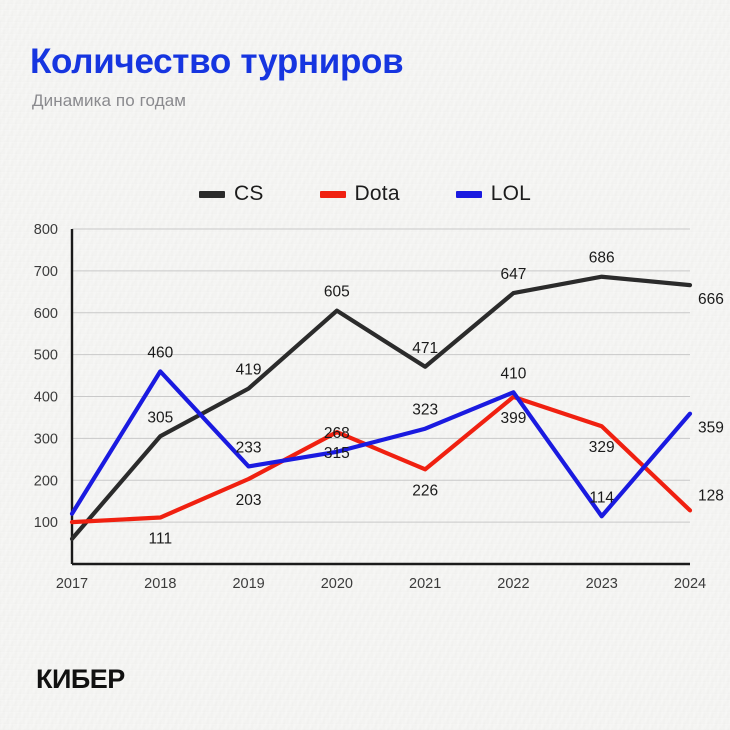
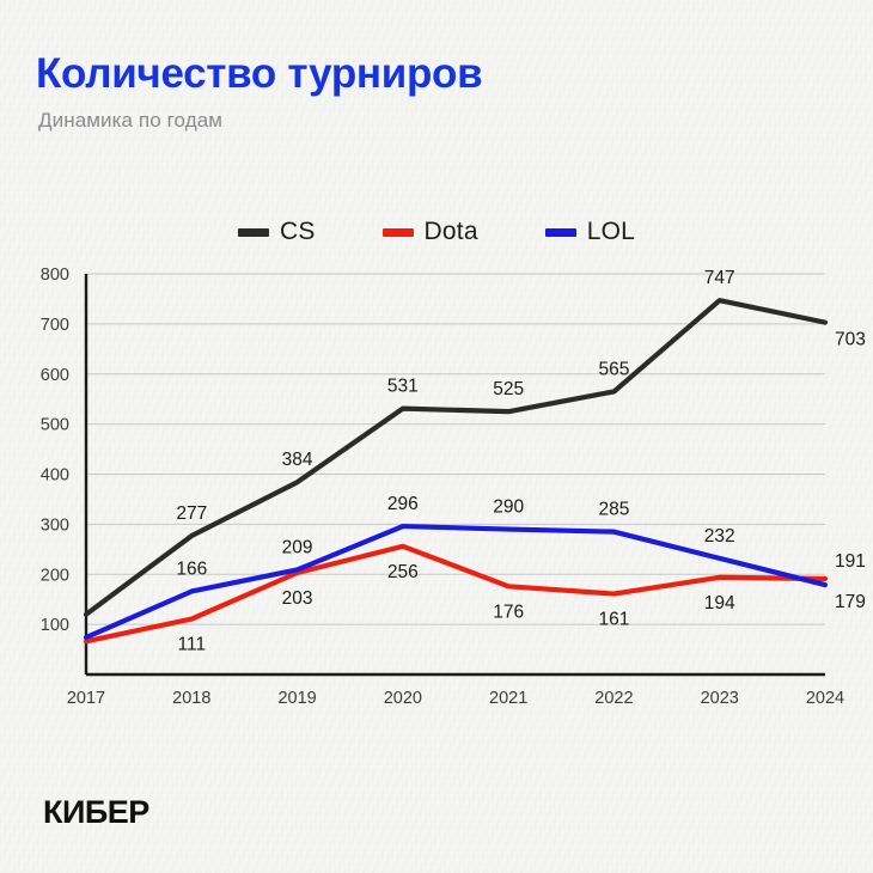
CS/2017: 60 -> 120
Dota/2017: 100 -> 70
LOL/2017: 120 -> 70
CS/2018: 305 -> 277
LOL/2018: 460 -> 166
CS/2019: 419 -> 384
LOL/2019: 233 -> 209
CS/2020: 605 -> 531
Dota/2020: 315 -> 256
LOL/2020: 268 -> 296
CS/2021: 471 -> 525
Dota/2021: 226 -> 176
LOL/2021: 323 -> 290
CS/2022: 647 -> 565
Dota/2022: 399 -> 161
LOL/2022: 410 -> 285
CS/2023: 686 -> 747
Dota/2023: 329 -> 194
LOL/2023: 114 -> 232
CS/2024: 666 -> 703
Dota/2024: 128 -> 191
LOL/2024: 359 -> 179
